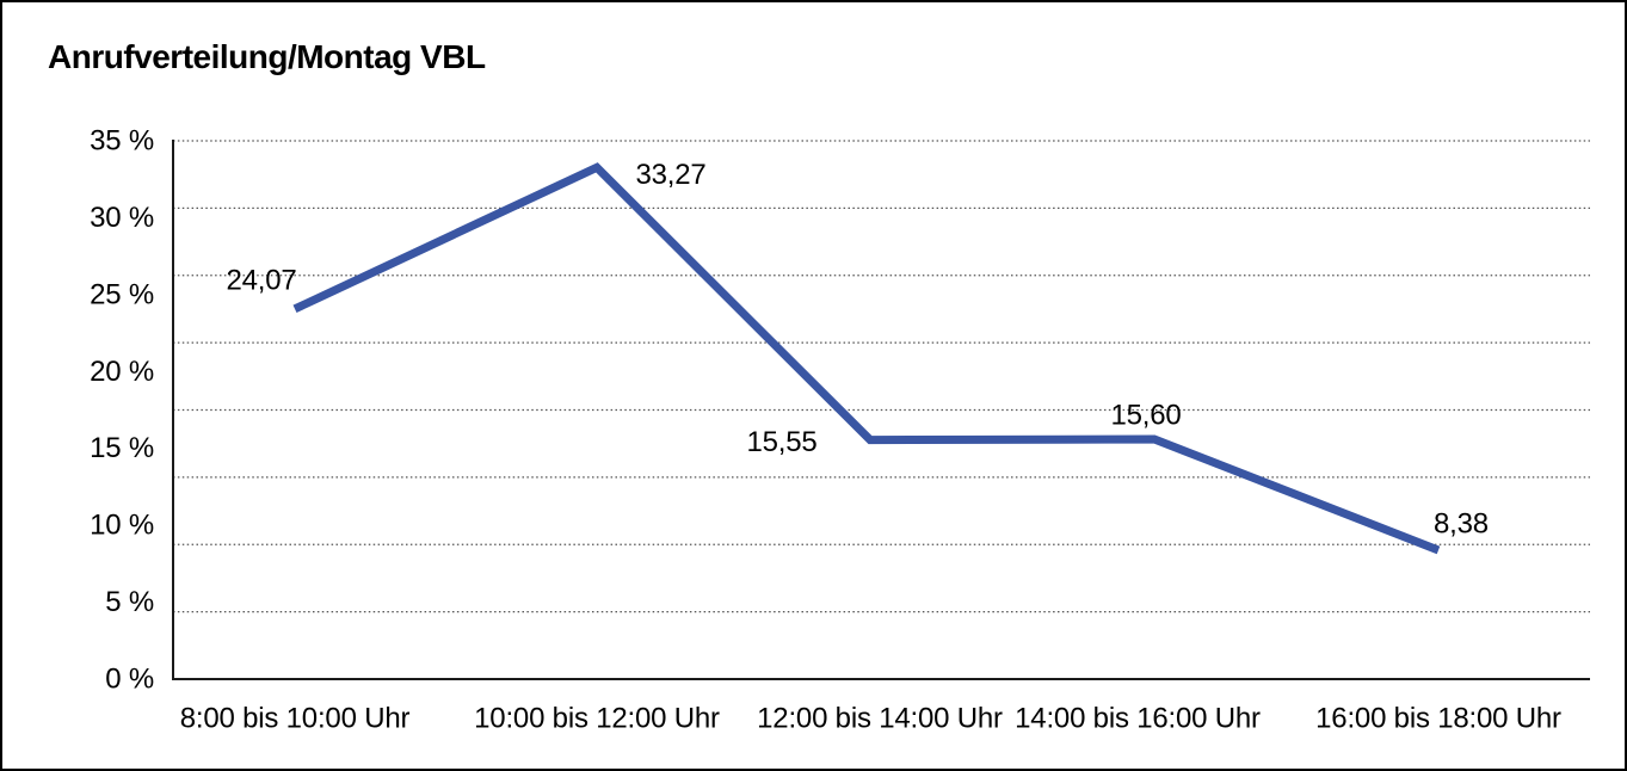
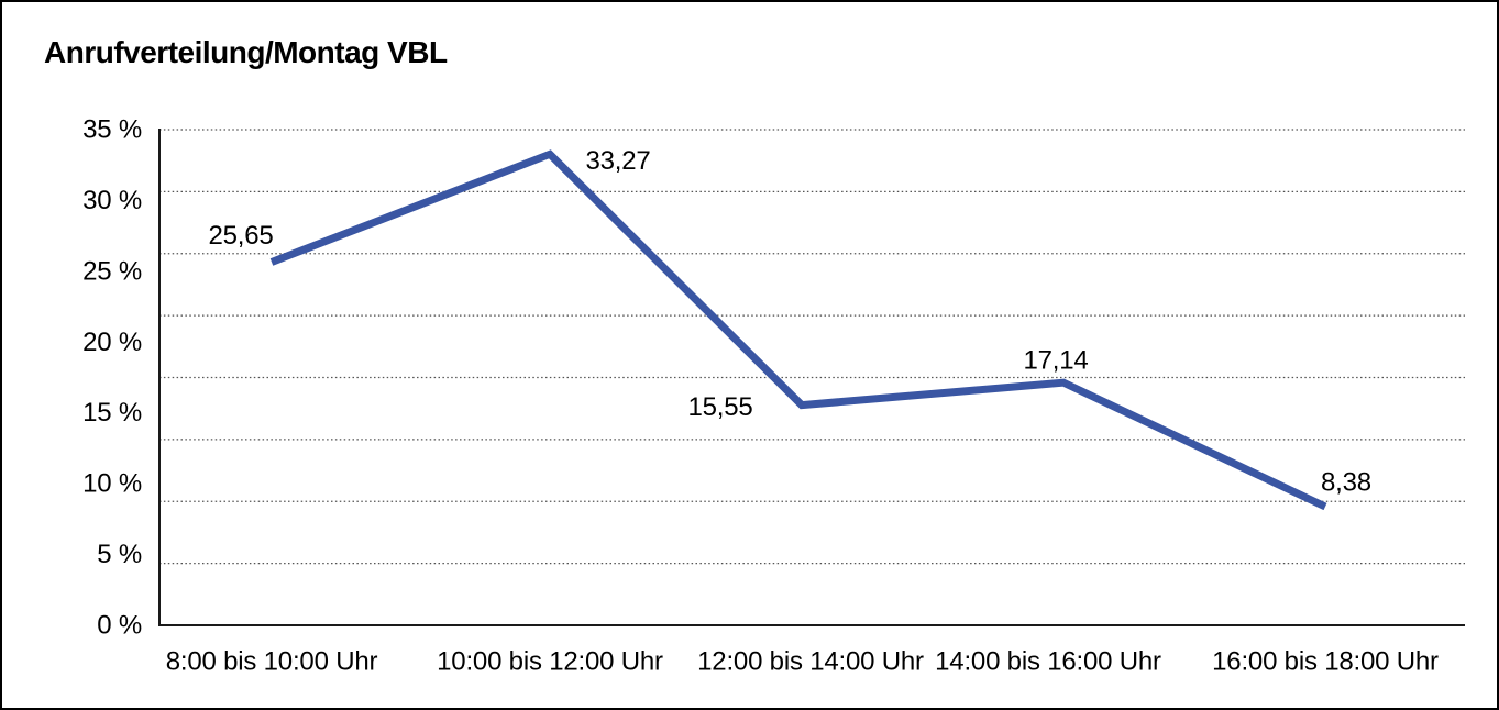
8:00 bis 10:00 Uhr: 24,07 -> 25,65
14:00 bis 16:00 Uhr: 15,60 -> 17,14
